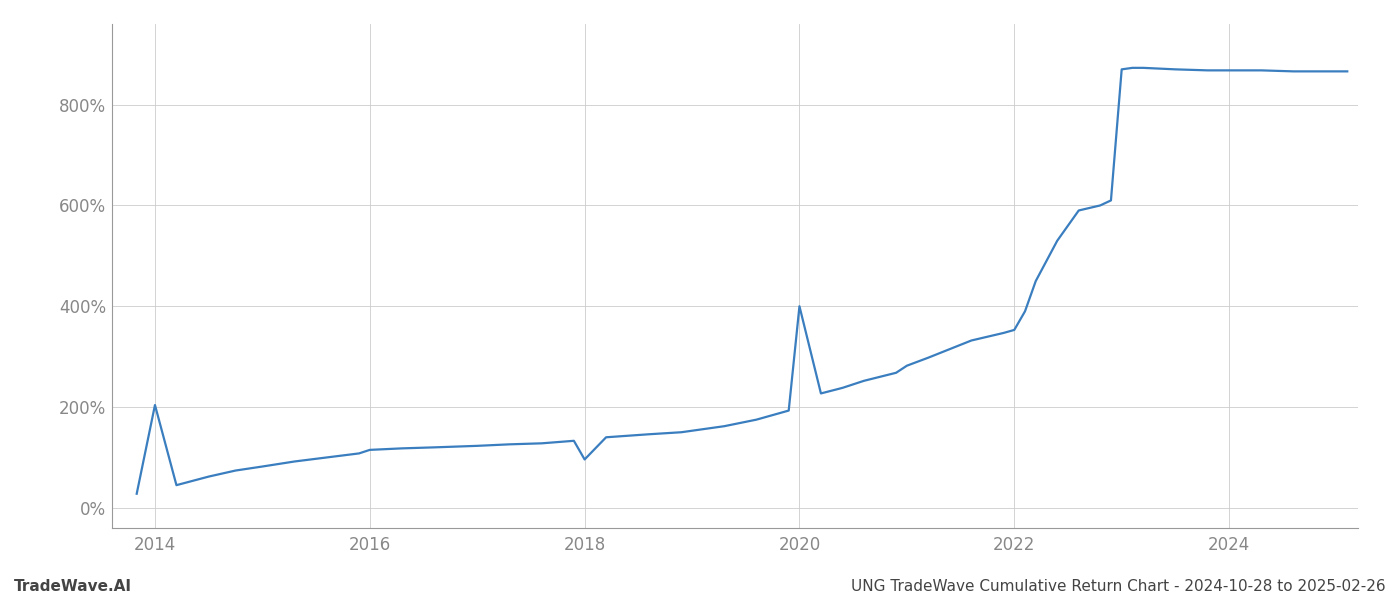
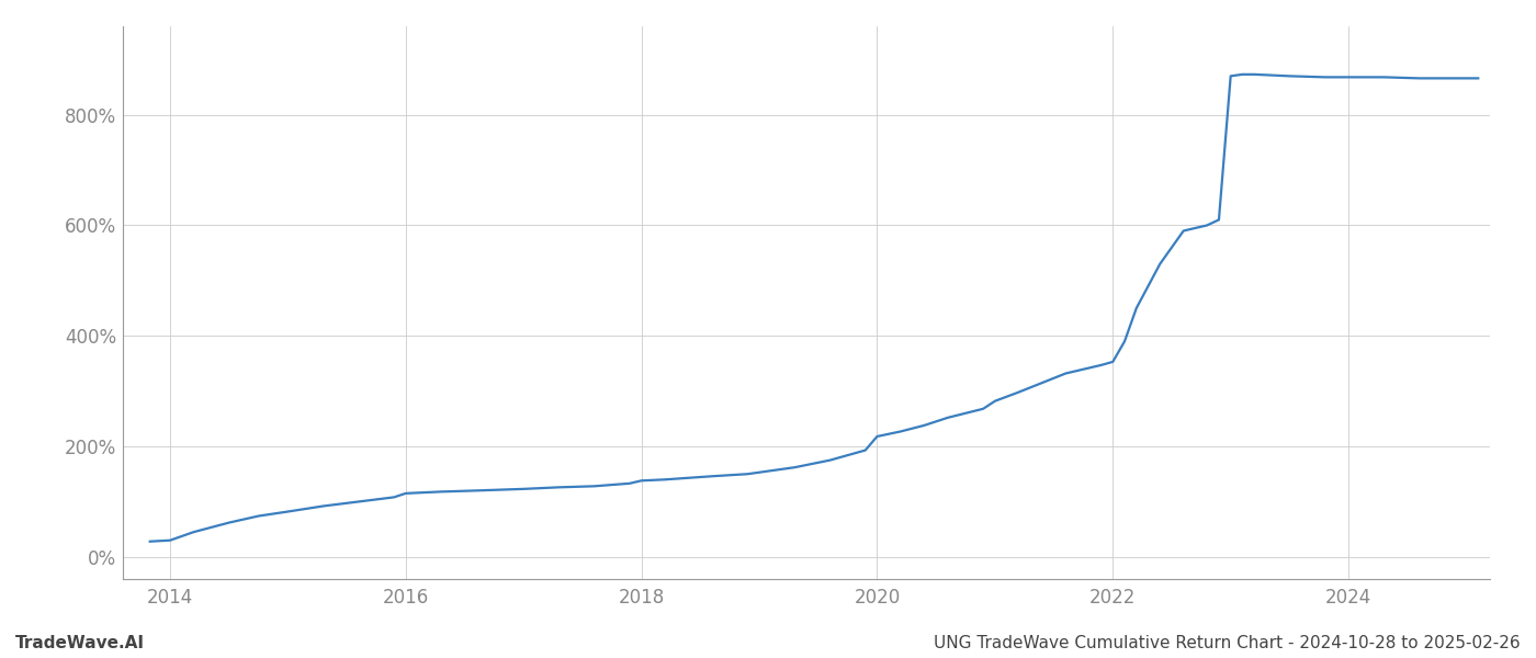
2014: 204% -> 30%
2018: 96% -> 138%
2020: 400% -> 218%
